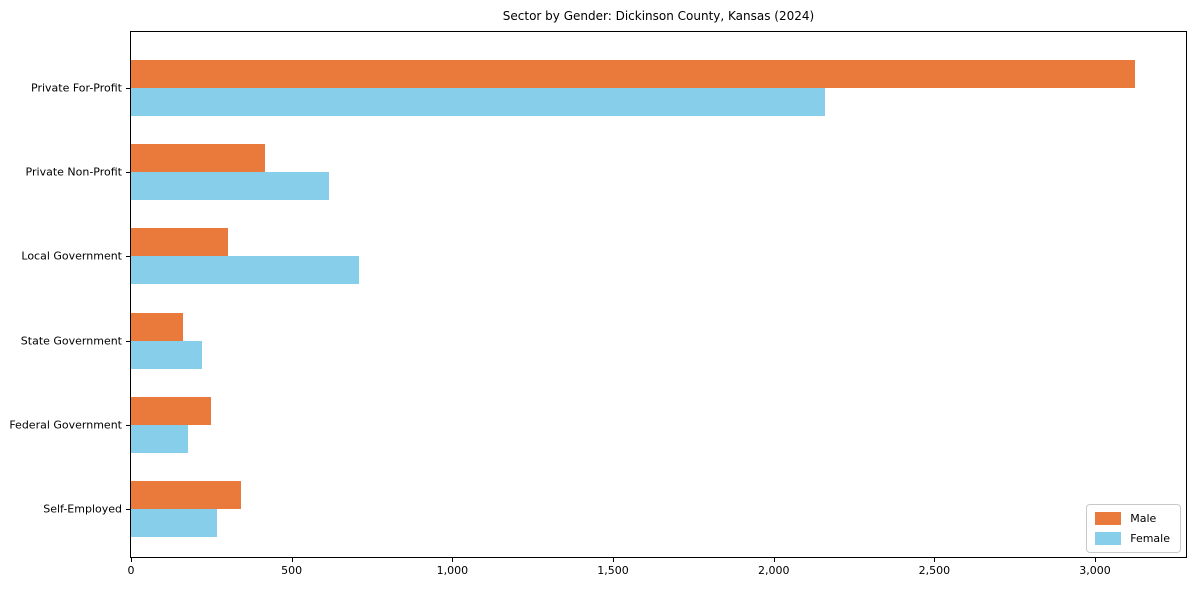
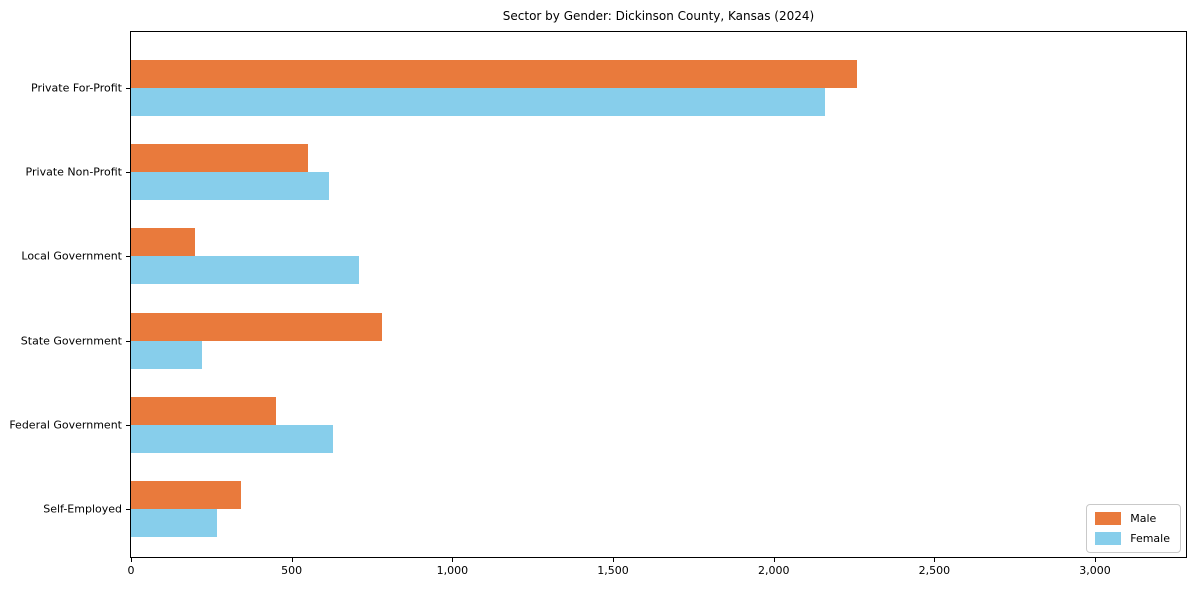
Male/Private For-Profit: 3120 -> 2260
Male/Private Non-Profit: 420 -> 550
Male/Local Government: 300 -> 200
Male/State Government: 160 -> 780
Male/Federal Government: 250 -> 450
Female/Federal Government: 180 -> 630
